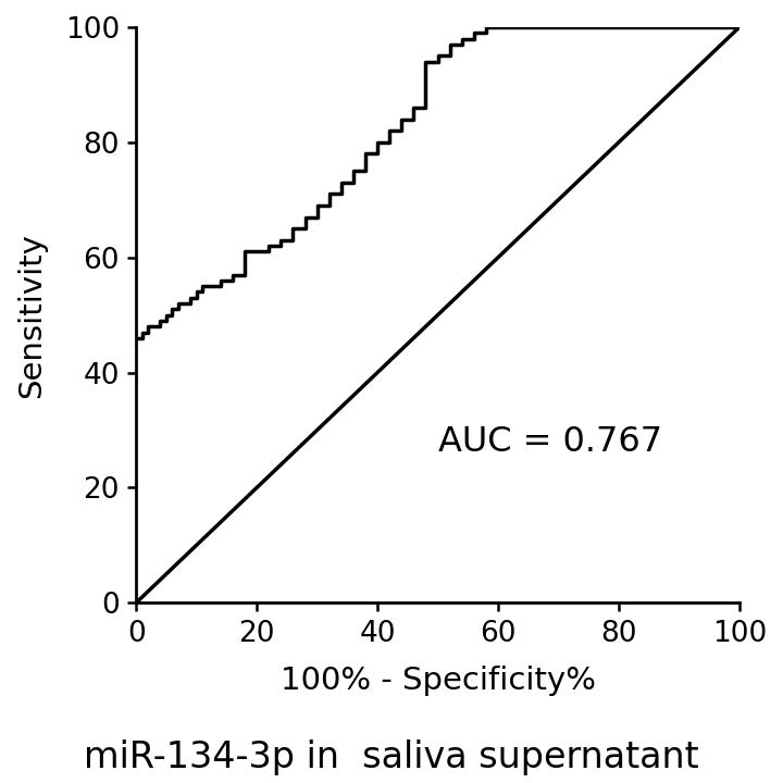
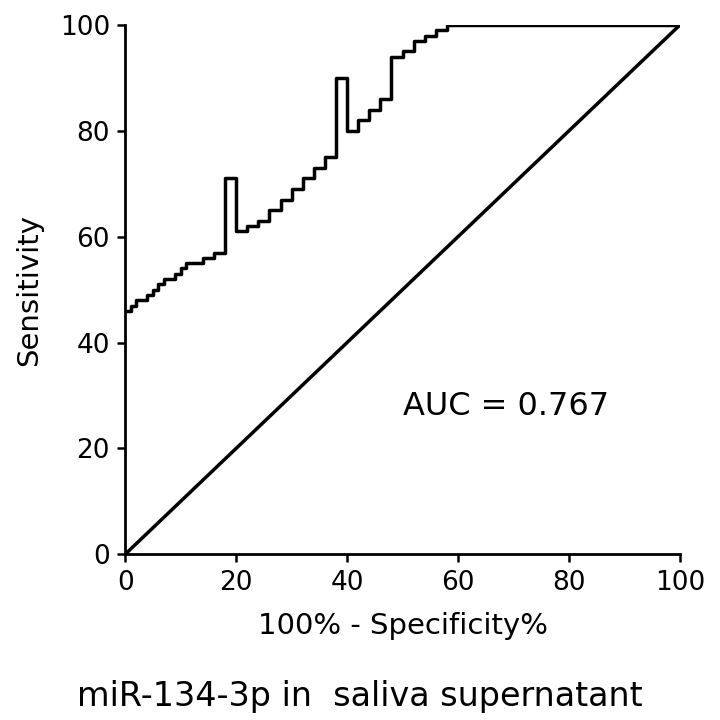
20: 61 -> 71
40: 78 -> 90
